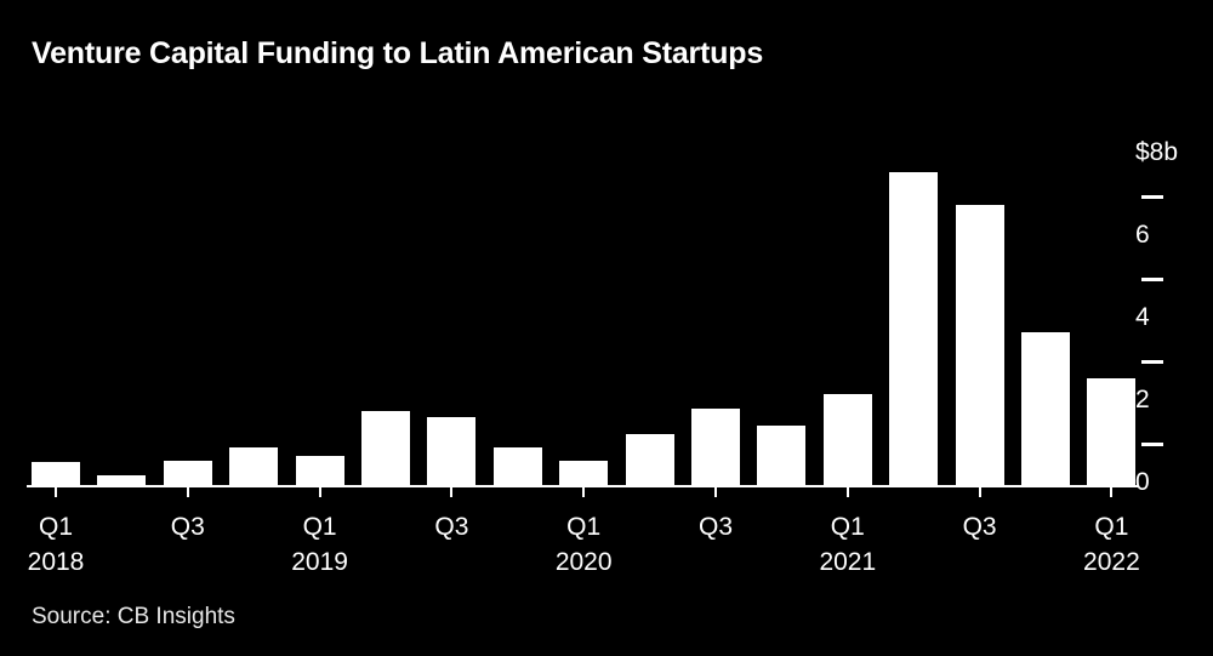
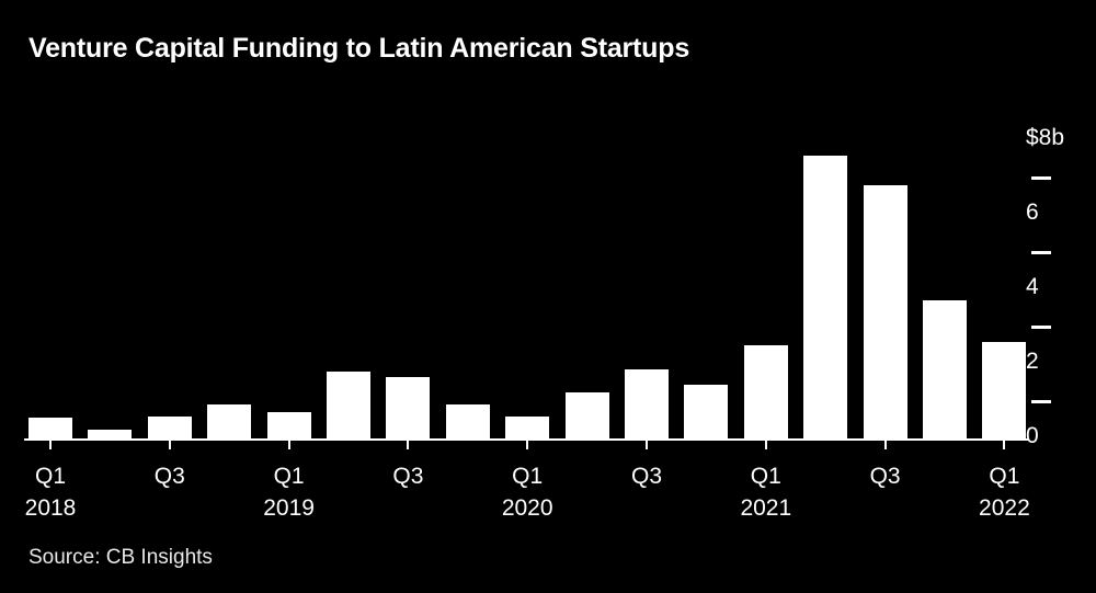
Q1 2021: $2.2b -> $2.5b
